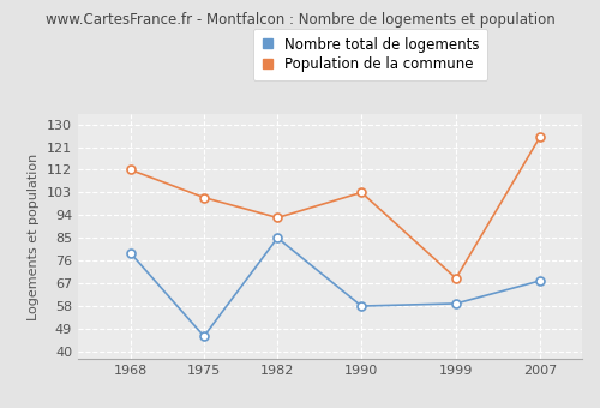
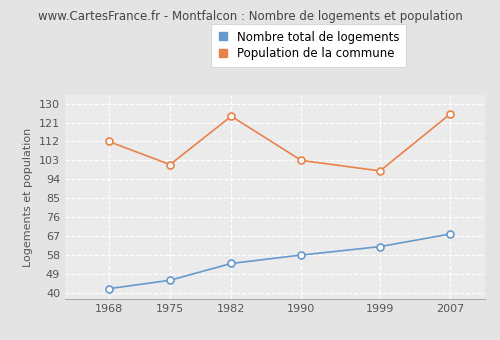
Nombre total de logements/1968: 79 -> 42
Nombre total de logements/1982: 85 -> 54
Population de la commune/1982: 93 -> 124
Nombre total de logements/1999: 59 -> 62
Population de la commune/1999: 69 -> 98
